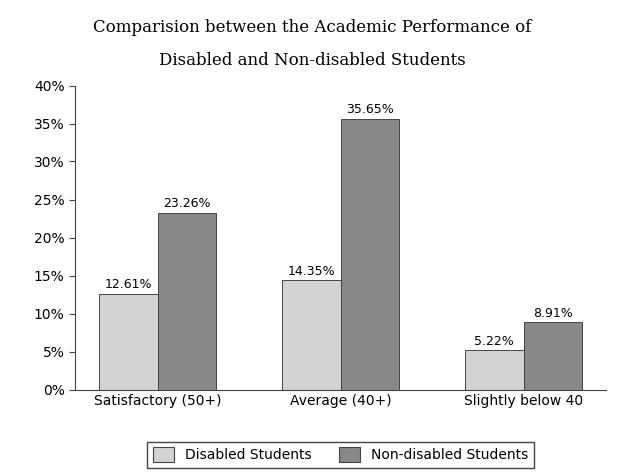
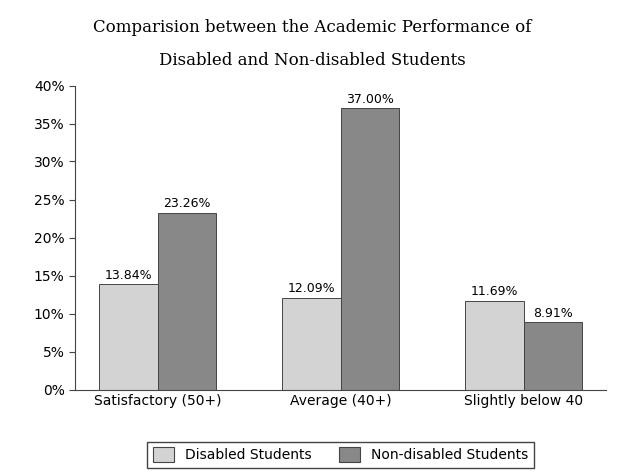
Disabled Students/Satisfactory (50+): 12.61% -> 13.84%
Disabled Students/Average (40+): 14.35% -> 12.09%
Non-disabled Students/Average (40+): 35.65% -> 37.00%
Disabled Students/Slightly below 40: 5.22% -> 11.69%
